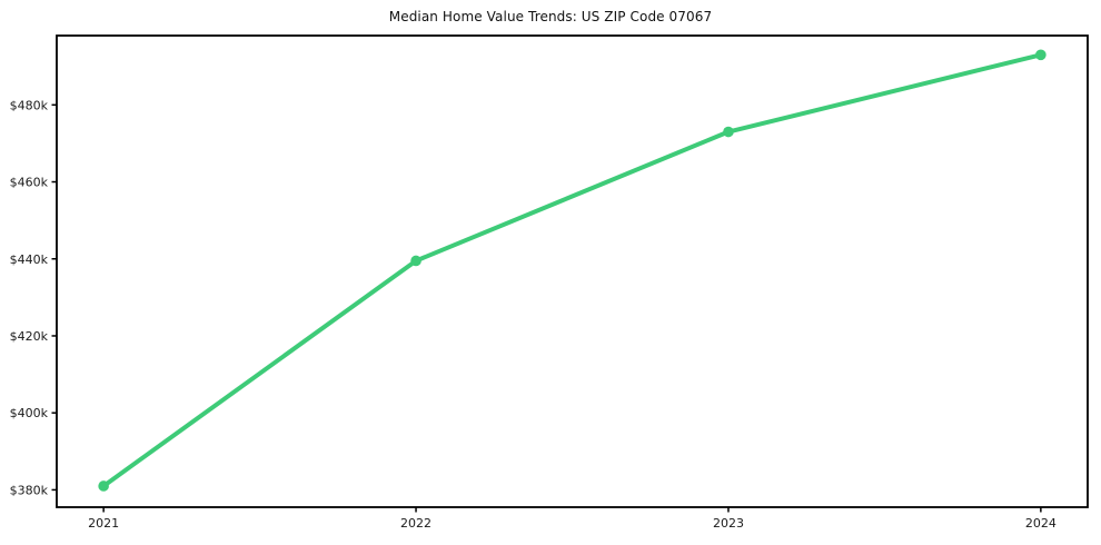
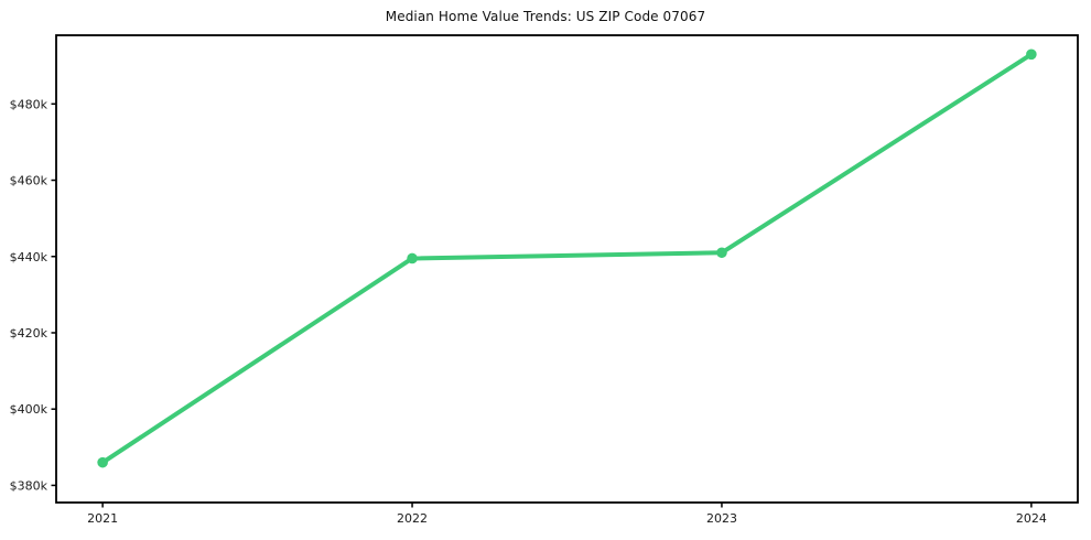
2021: $381k -> $386k
2023: $473k -> $441k
